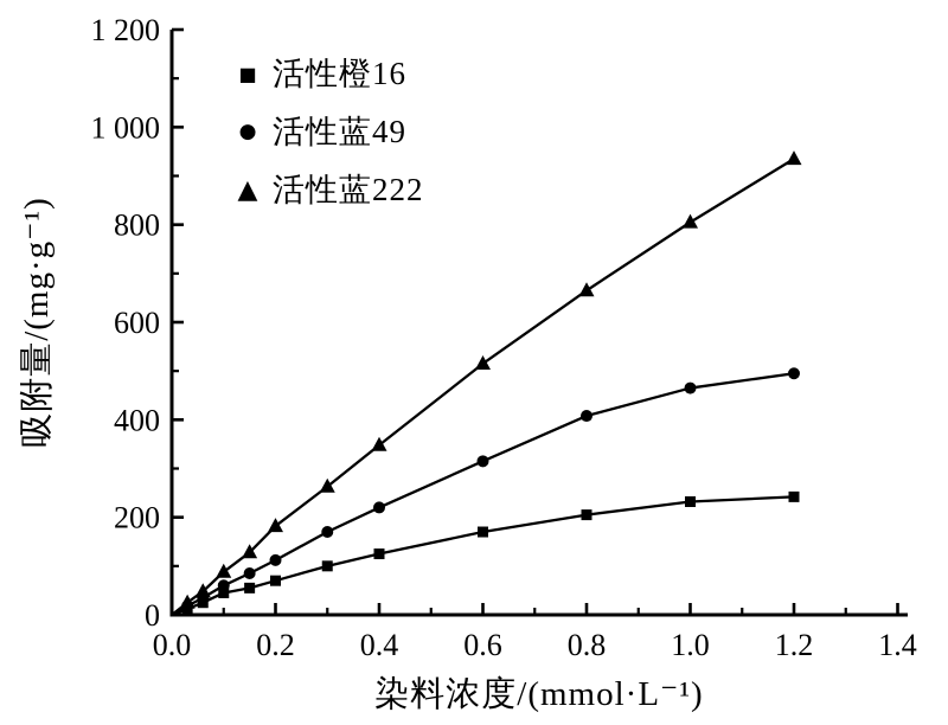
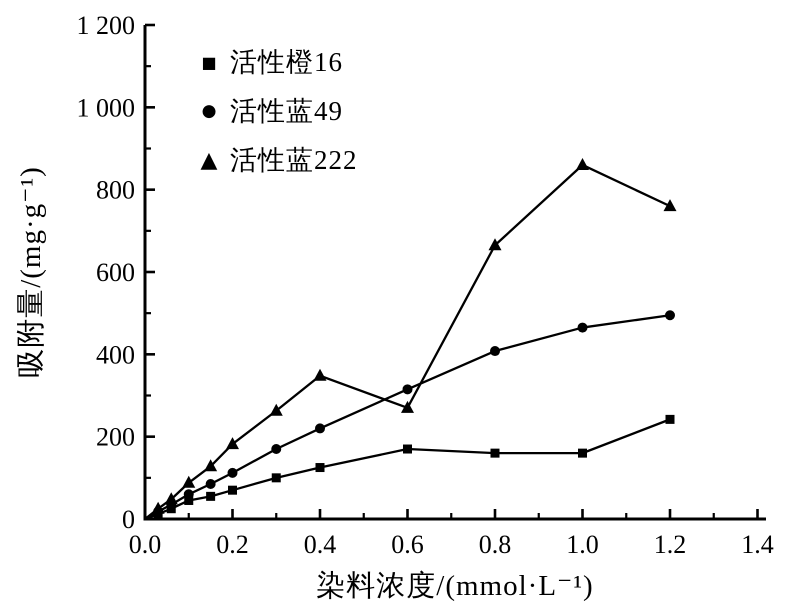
活性蓝222/0.6: 520 -> 270
活性橙16/0.8: 200 -> 160
活性橙16/1.0: 230 -> 160
活性蓝222/1.0: 800 -> 860
活性蓝222/1.2: 940 -> 760
